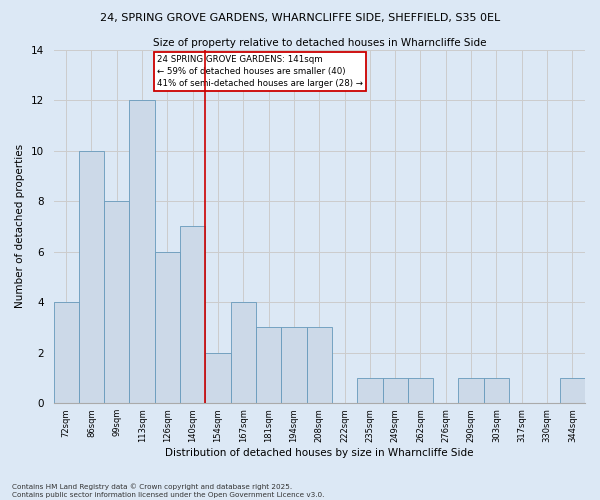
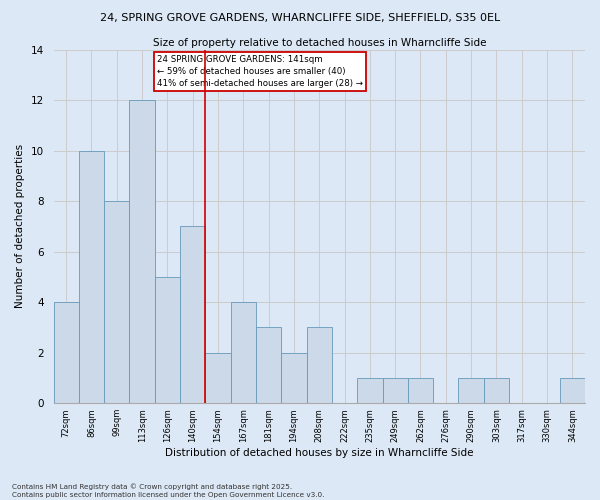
126sqm: 6 -> 5
194sqm: 3 -> 2
